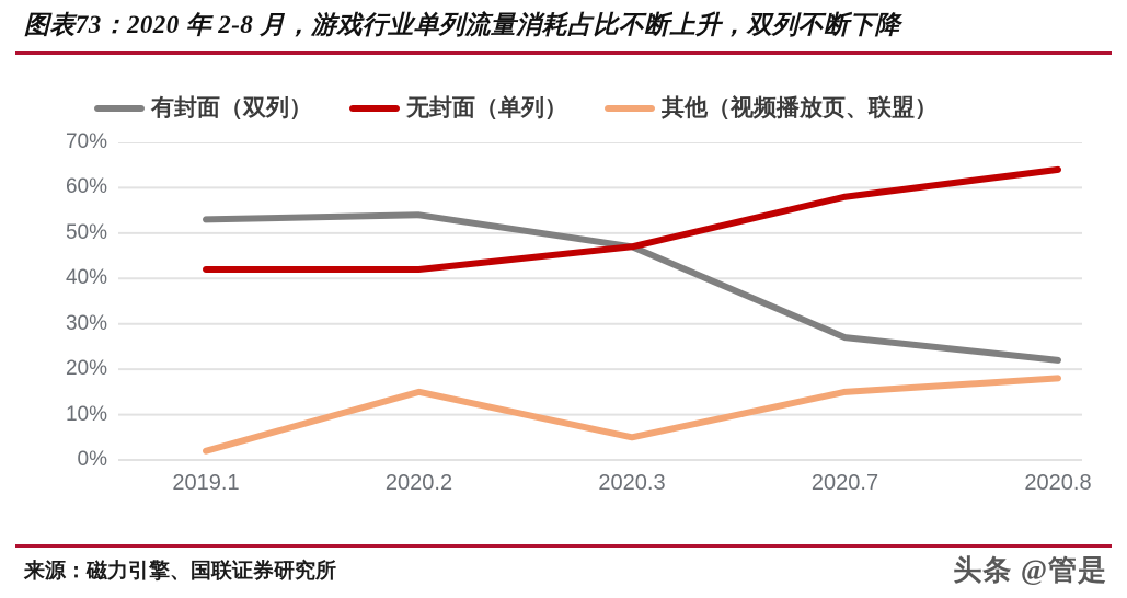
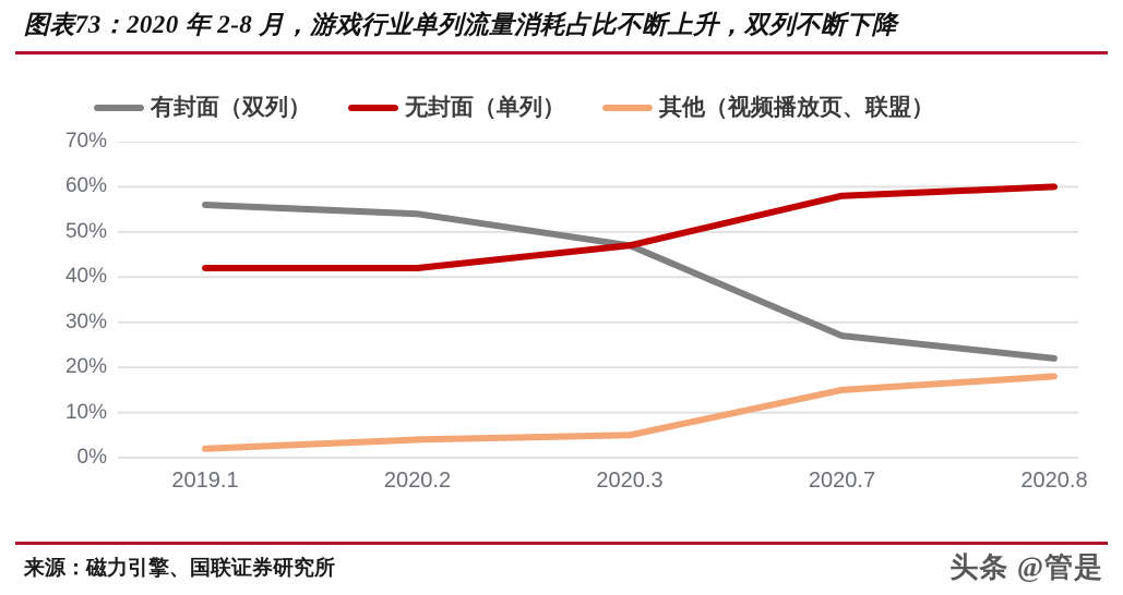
有封面（双列）/2019.1: 53% -> 56%
其他（视频播放页、联盟）/2020.2: 15% -> 4%
无封面（单列）/2020.8: 64% -> 60%
